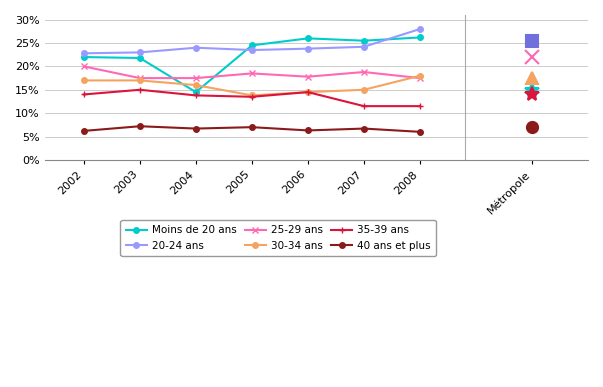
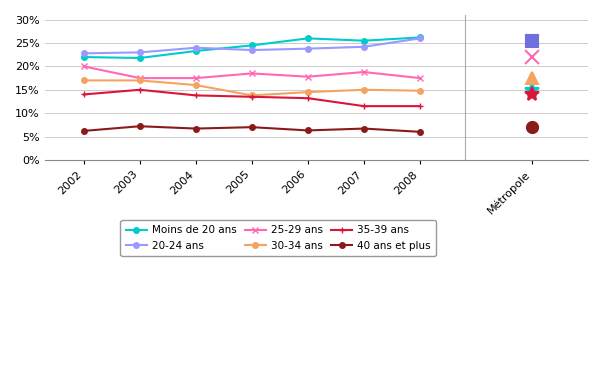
Moins de 20 ans/2004: 14.5% -> 23.3%
35-39 ans/2006: 14.5% -> 13.2%
20-24 ans/2008: 28.0% -> 26.0%
30-34 ans/2008: 18.0% -> 14.8%
